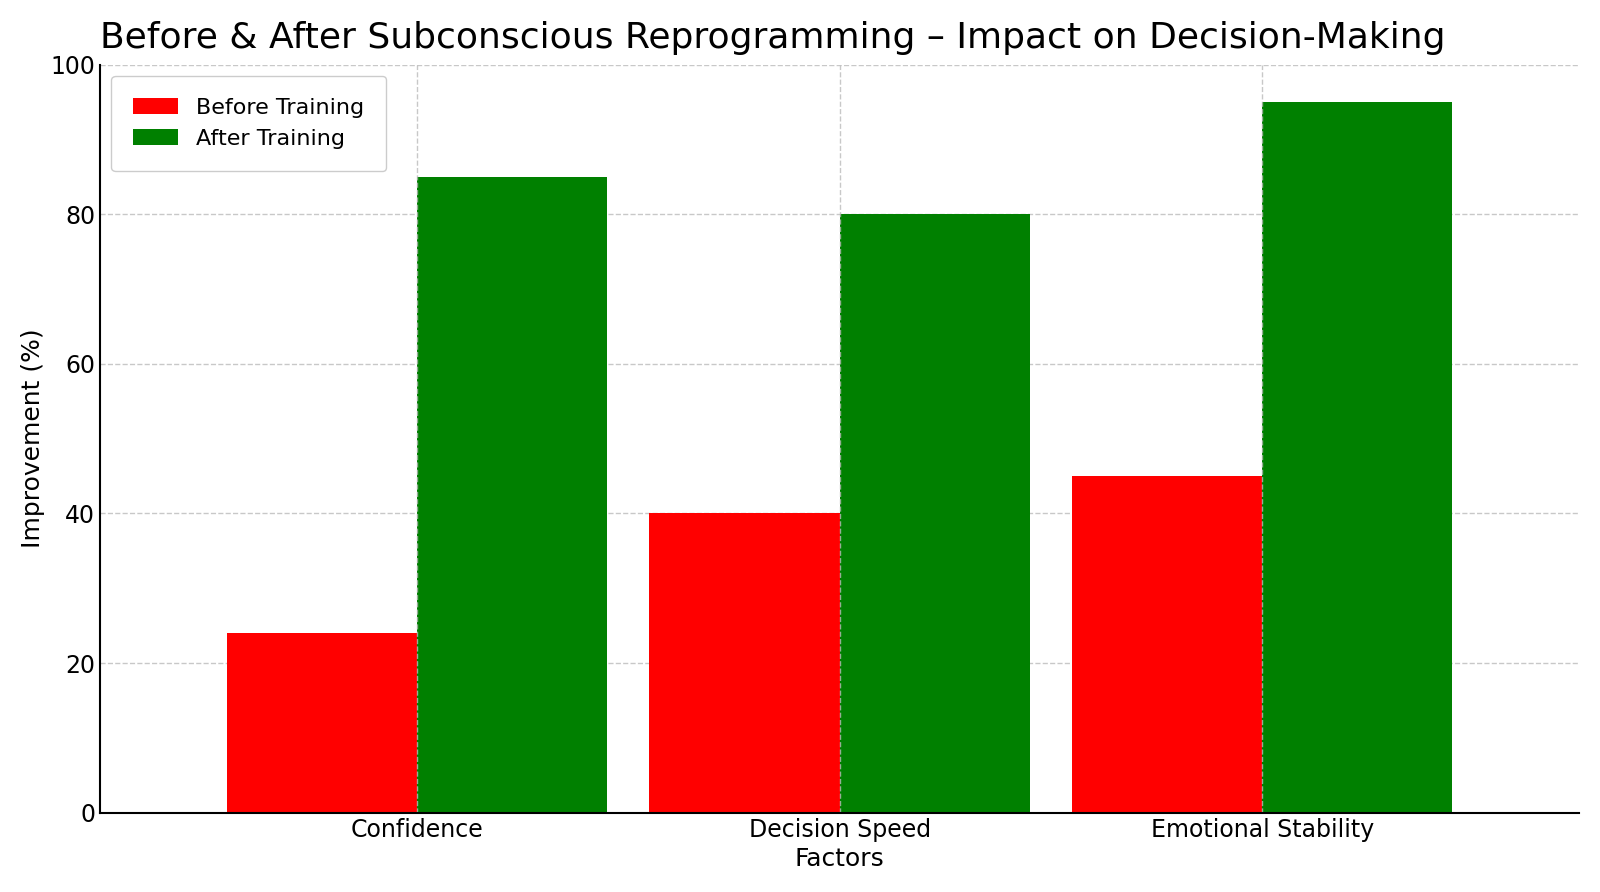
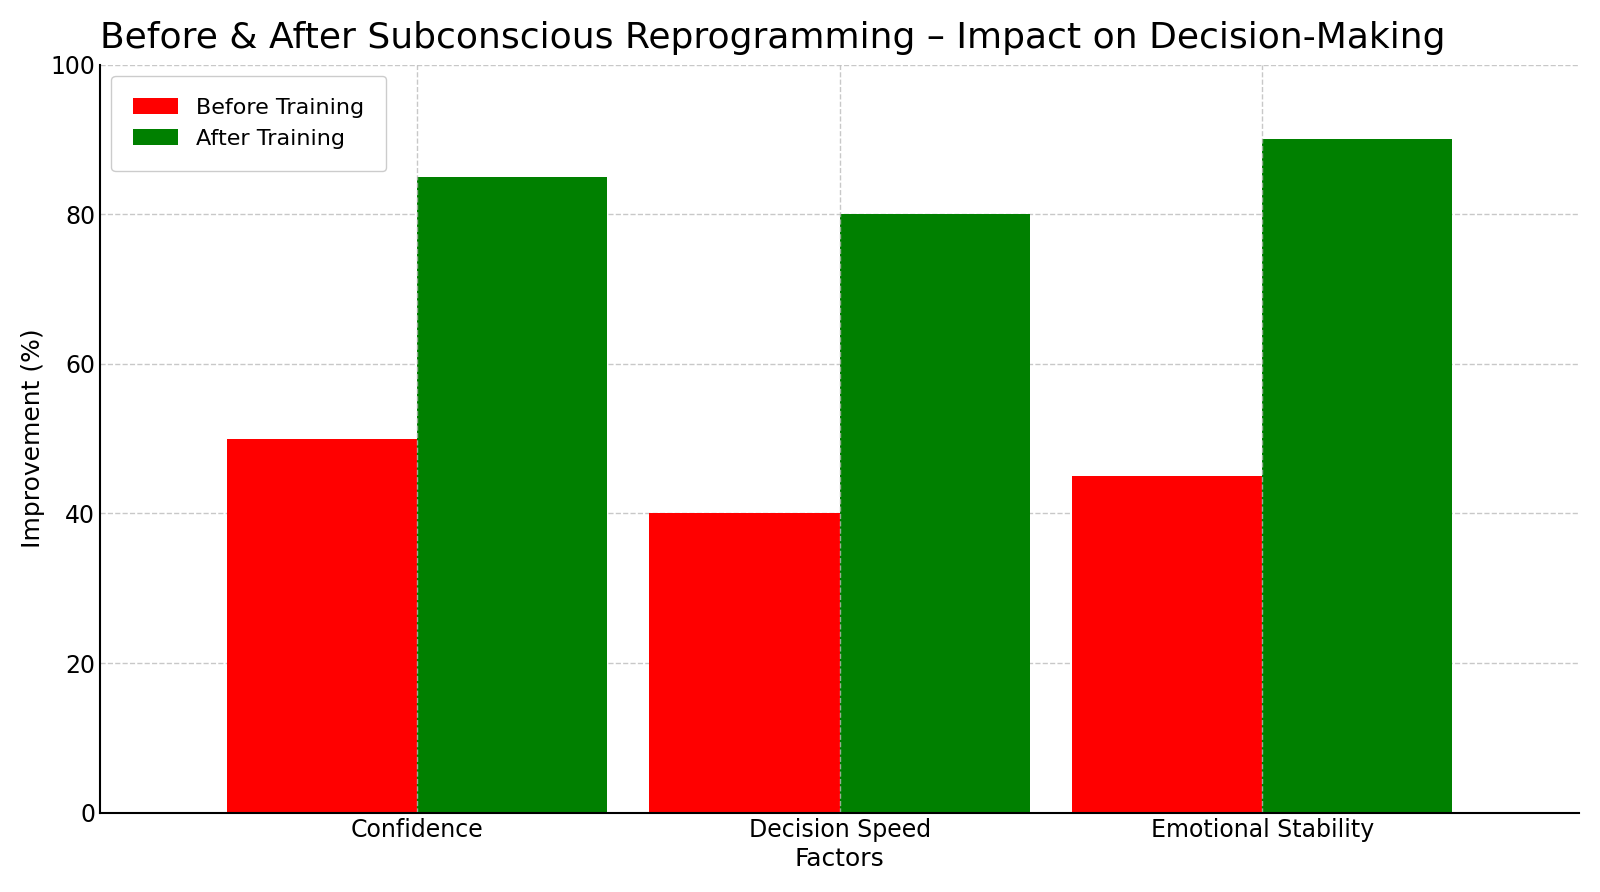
Before Training/Confidence: 24 -> 50
After Training/Emotional Stability: 95 -> 90
